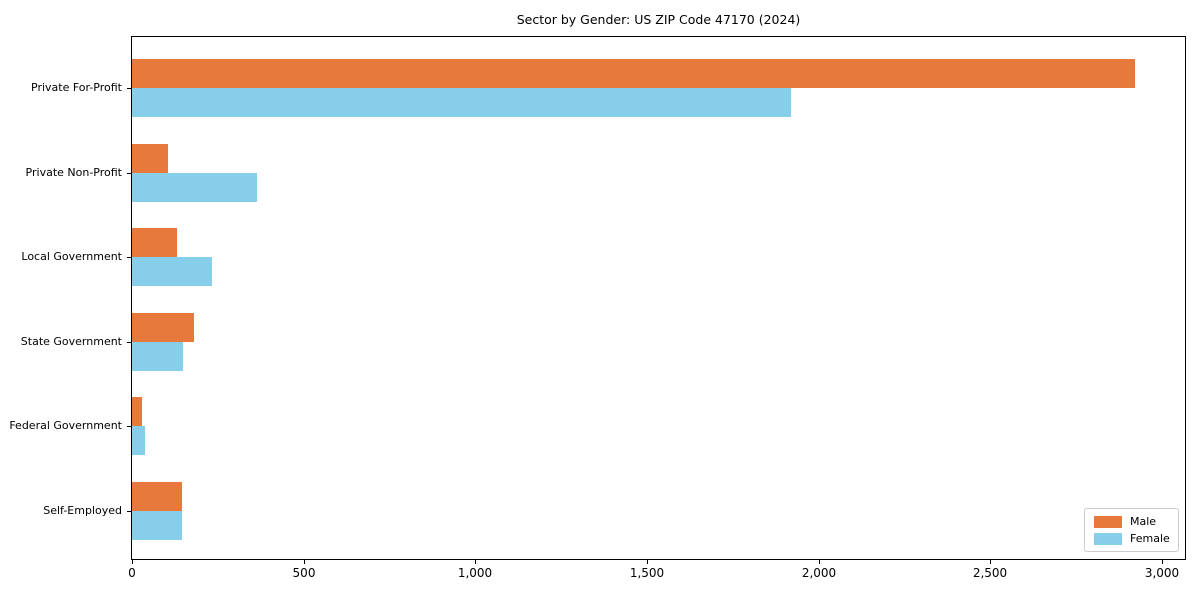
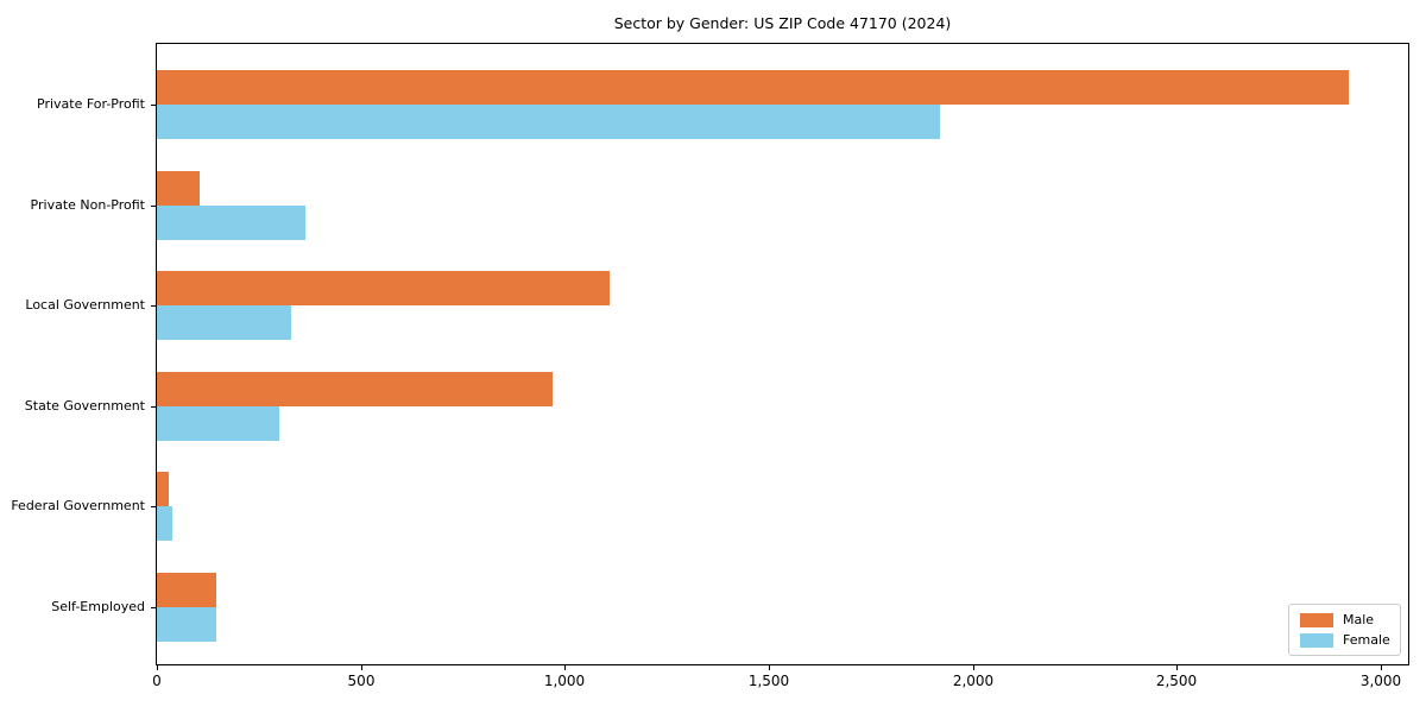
Male/Local Government: 130 -> 1110
Female/Local Government: 230 -> 330
Male/State Government: 180 -> 970
Female/State Government: 150 -> 300
